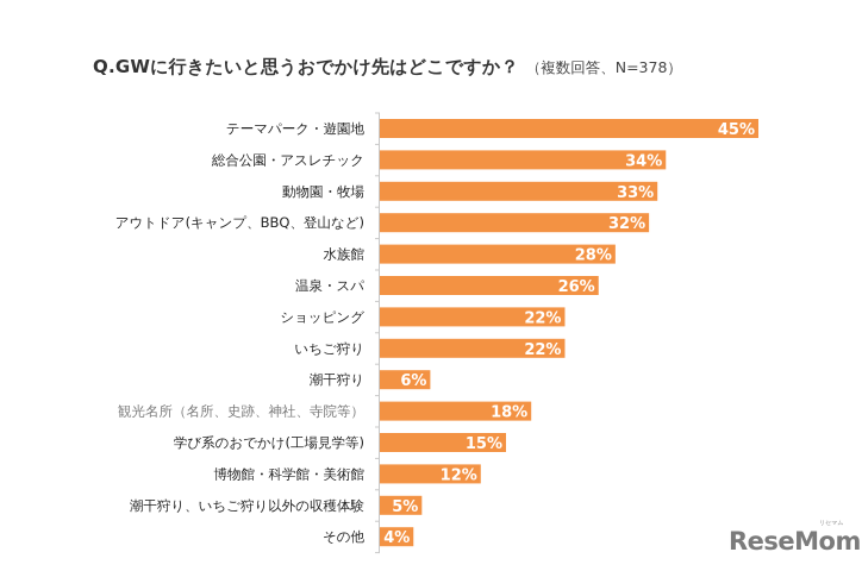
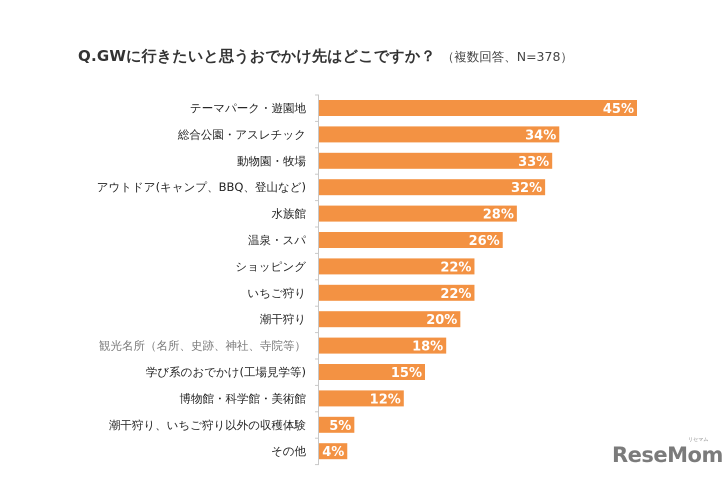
潮干狩り: 6% -> 20%
